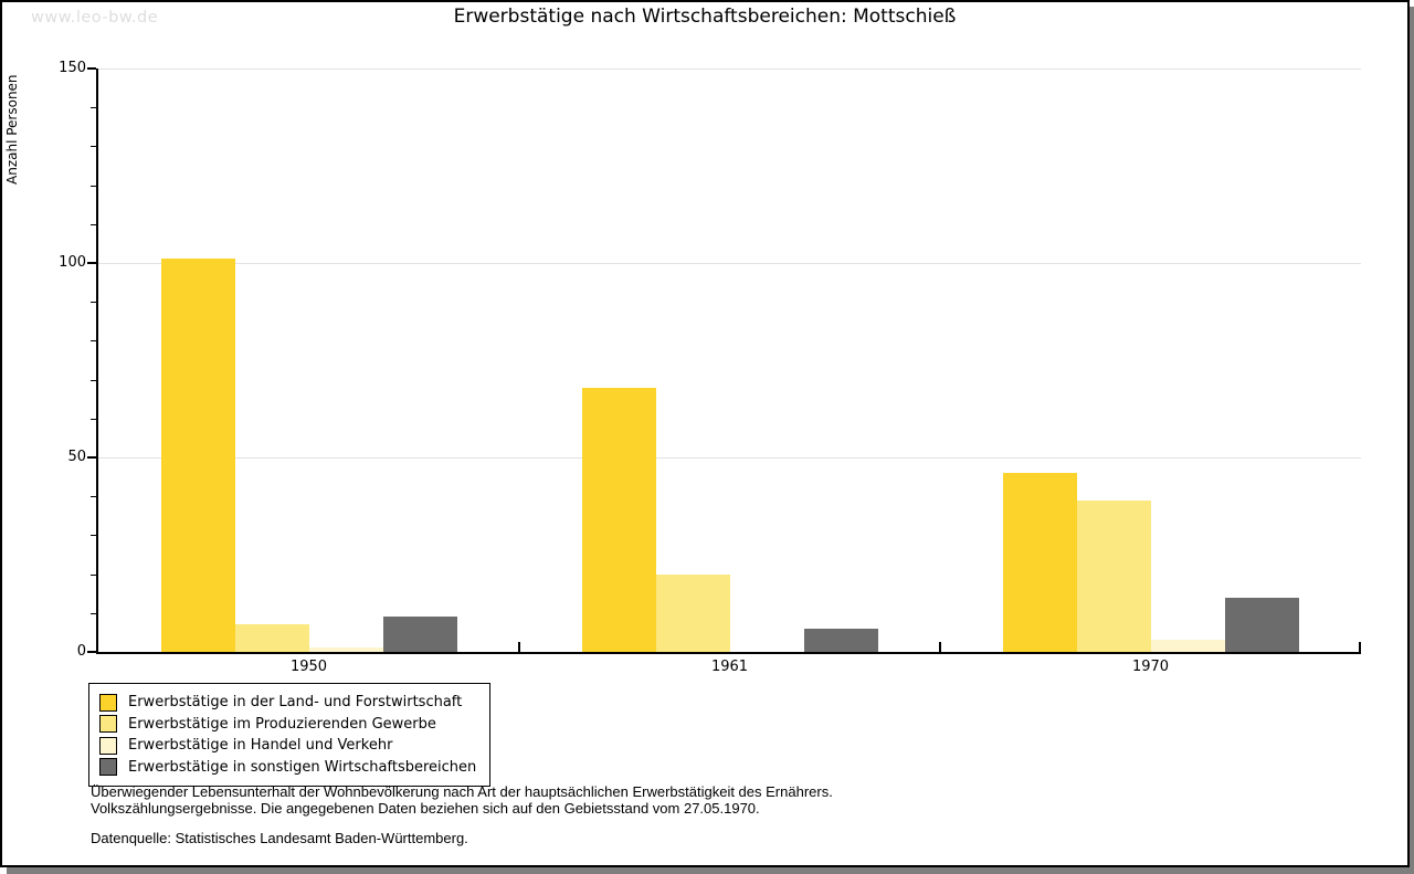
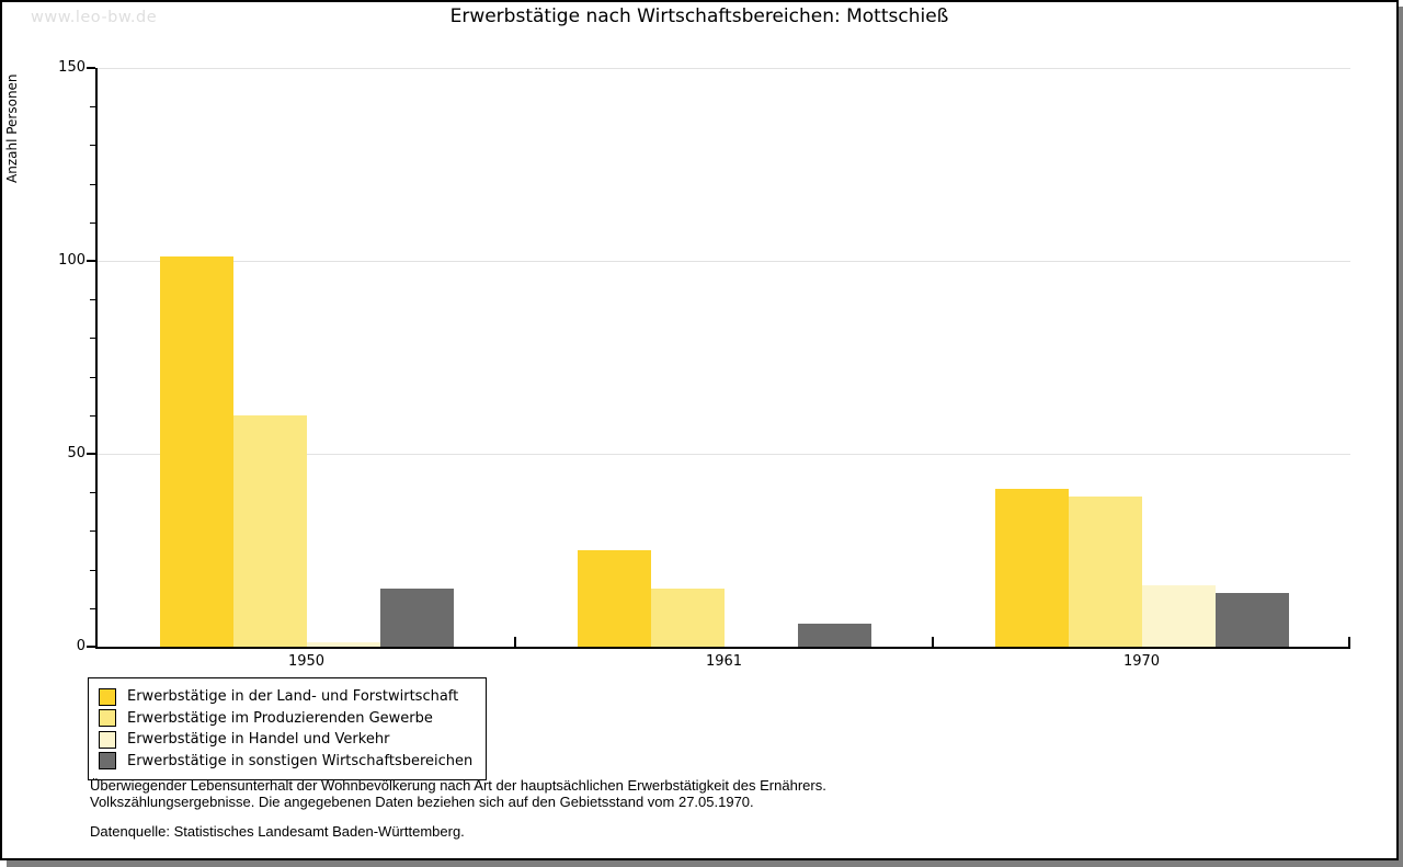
Erwerbstätige im Produzierenden Gewerbe/1950: 7 -> 60
Erwerbstätige in sonstigen Wirtschaftsbereichen/1950: 9 -> 15
Erwerbstätige in der Land- und Forstwirtschaft/1961: 68 -> 25
Erwerbstätige im Produzierenden Gewerbe/1961: 20 -> 15
Erwerbstätige in der Land- und Forstwirtschaft/1970: 46 -> 41
Erwerbstätige in Handel und Verkehr/1970: 3 -> 16
